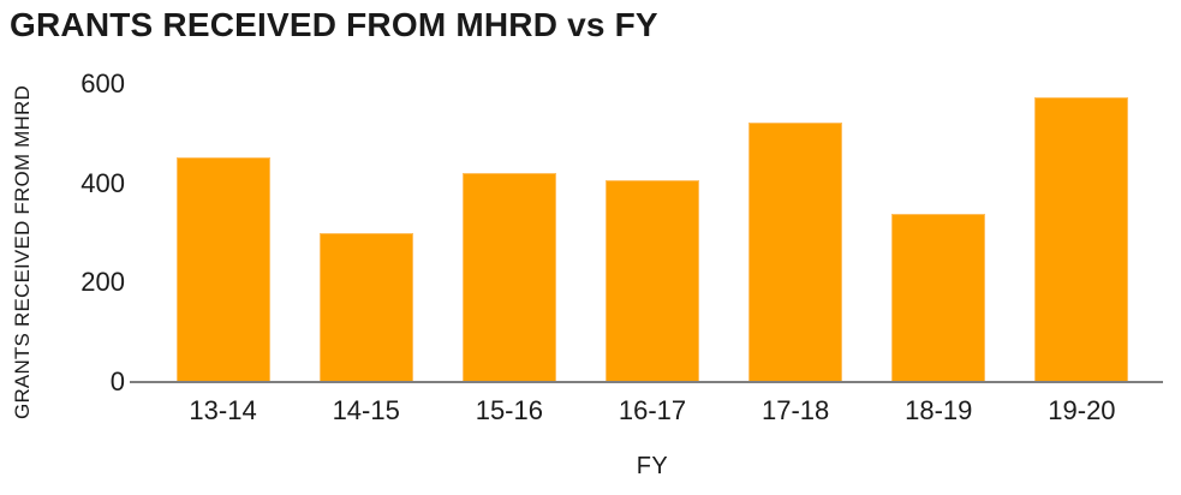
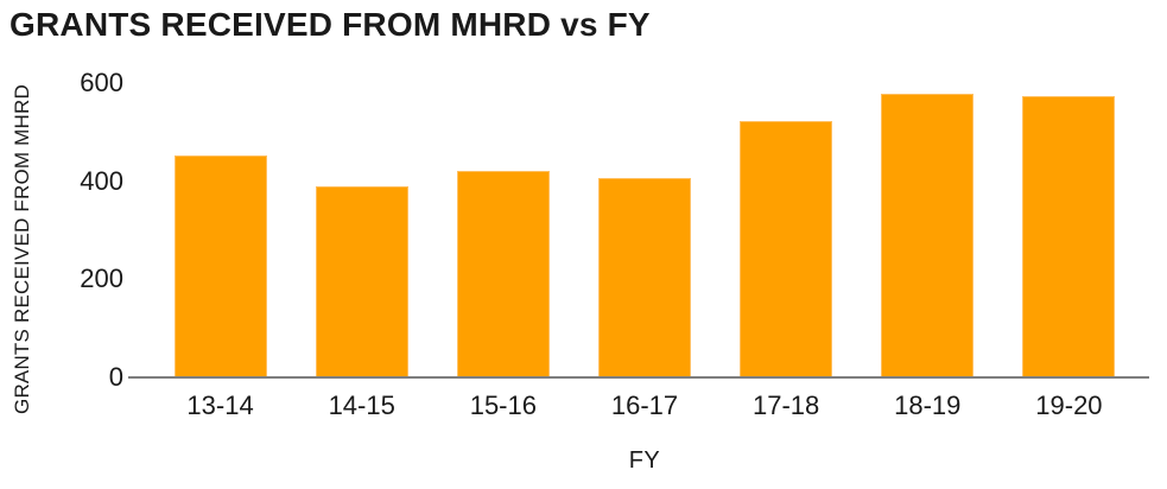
14-15: 300 -> 390
18-19: 340 -> 580
